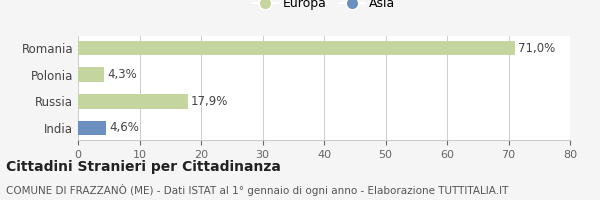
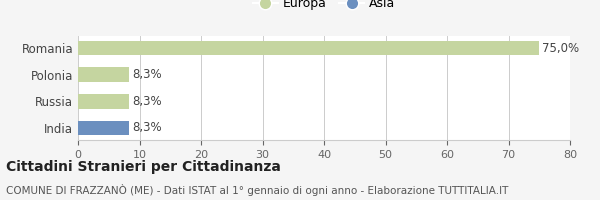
Romania: 71,0% -> 75,0%
Polonia: 4,3% -> 8,3%
Russia: 17,9% -> 8,3%
India: 4,6% -> 8,3%
